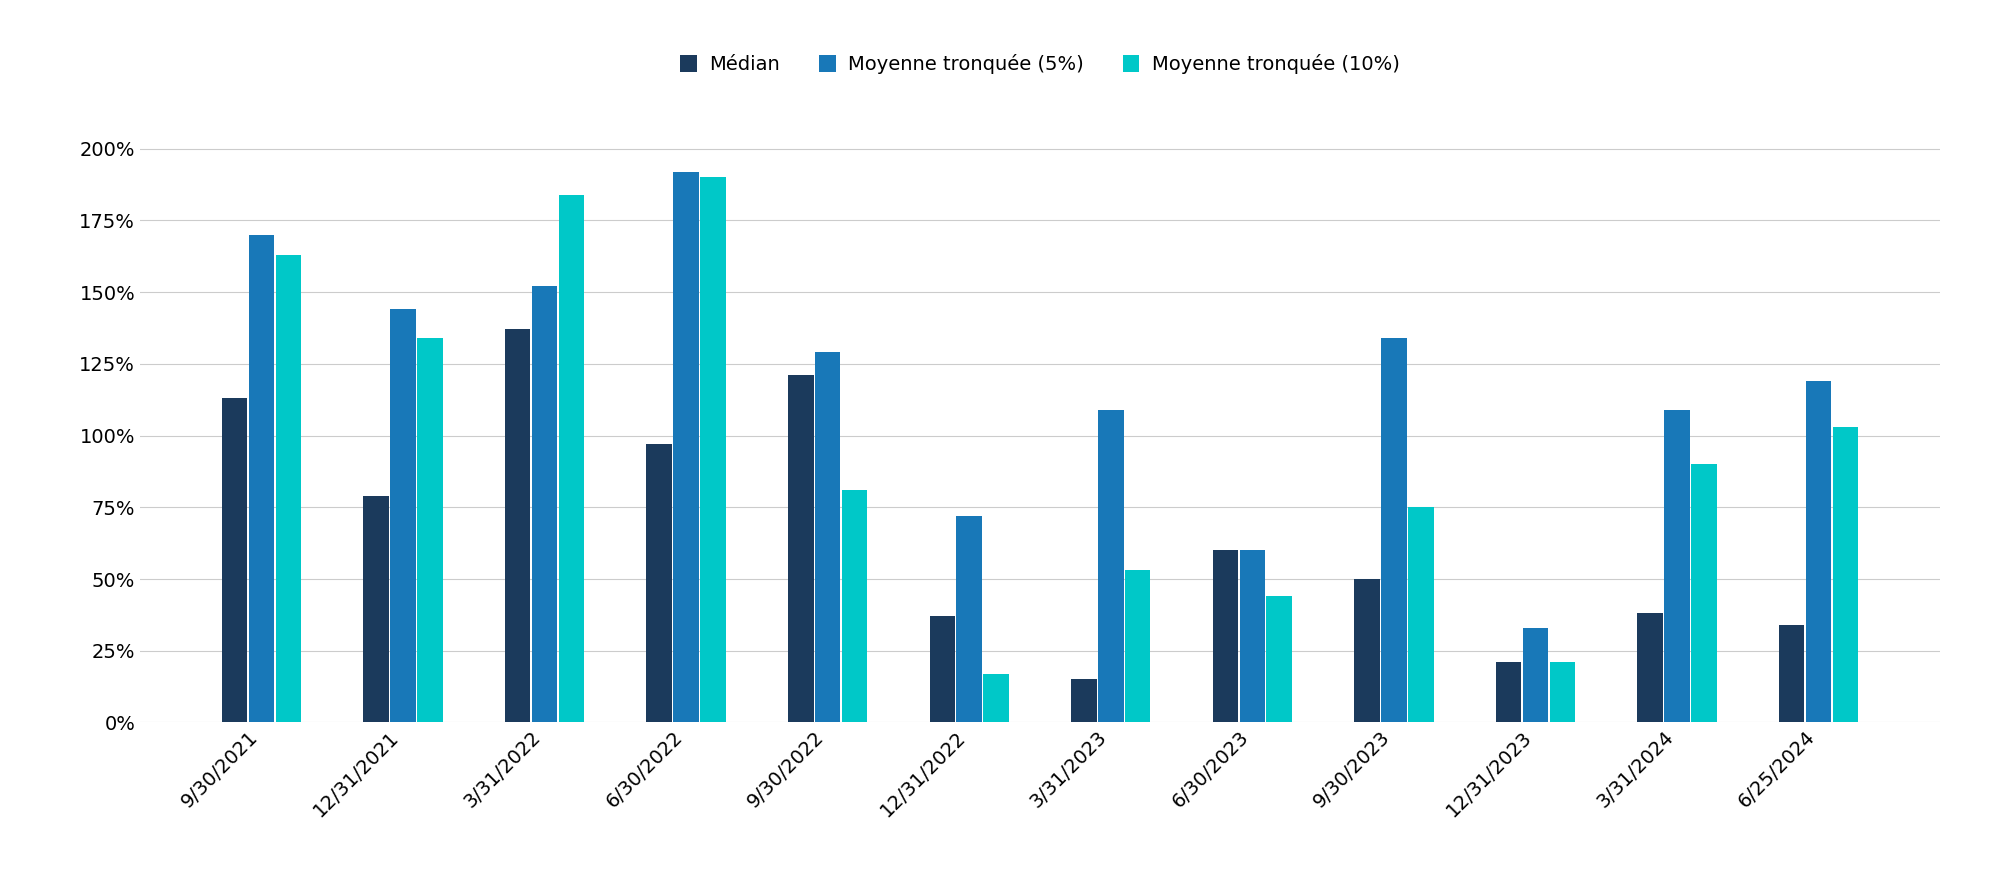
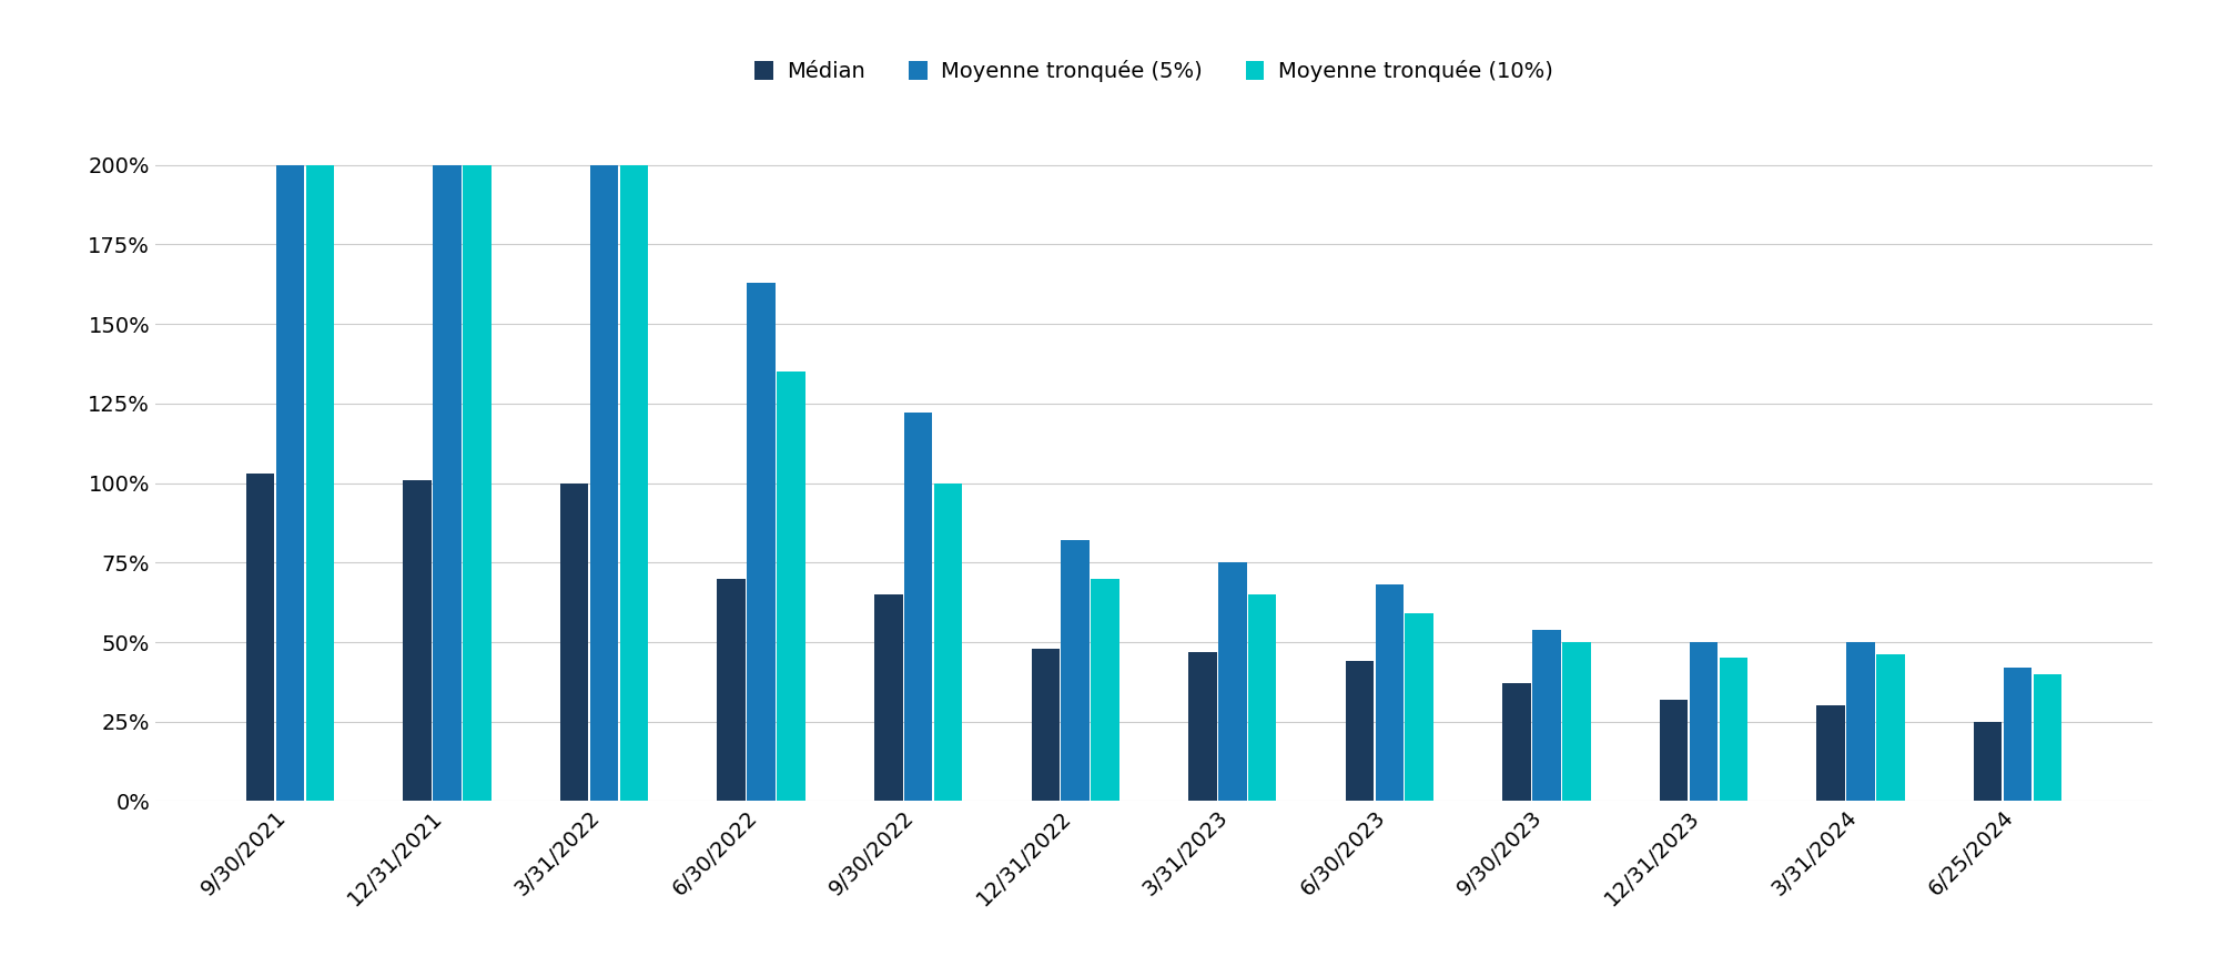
Médian/9/30/2021: 113% -> 103%
Moyenne tronquée (5%)/9/30/2021: 170% -> 200%
Moyenne tronquée (10%)/9/30/2021: 163% -> 200%
Médian/12/31/2021: 79% -> 101%
Moyenne tronquée (5%)/12/31/2021: 144% -> 200%
Moyenne tronquée (10%)/12/31/2021: 134% -> 200%
Médian/3/31/2022: 137% -> 100%
Moyenne tronquée (5%)/3/31/2022: 152% -> 200%
Moyenne tronquée (10%)/3/31/2022: 184% -> 200%
Médian/6/30/2022: 97% -> 70%
Moyenne tronquée (5%)/6/30/2022: 192% -> 163%
Moyenne tronquée (10%)/6/30/2022: 190% -> 135%
Médian/9/30/2022: 121% -> 65%
Moyenne tronquée (5%)/9/30/2022: 129% -> 122%
Moyenne tronquée (10%)/9/30/2022: 81% -> 100%
Médian/12/31/2022: 37% -> 48%
Moyenne tronquée (5%)/12/31/2022: 72% -> 82%
Moyenne tronquée (10%)/12/31/2022: 17% -> 70%
Médian/3/31/2023: 15% -> 47%
Moyenne tronquée (5%)/3/31/2023: 109% -> 75%
Moyenne tronquée (10%)/3/31/2023: 53% -> 65%
Médian/6/30/2023: 60% -> 44%
Moyenne tronquée (5%)/6/30/2023: 60% -> 68%
Moyenne tronquée (10%)/6/30/2023: 44% -> 59%
Médian/9/30/2023: 50% -> 37%
Moyenne tronquée (5%)/9/30/2023: 134% -> 54%
Moyenne tronquée (10%)/9/30/2023: 75% -> 50%
Médian/12/31/2023: 21% -> 32%
Moyenne tronquée (5%)/12/31/2023: 33% -> 50%
Moyenne tronquée (10%)/12/31/2023: 21% -> 45%
Médian/3/31/2024: 38% -> 30%
Moyenne tronquée (5%)/3/31/2024: 109% -> 50%
Moyenne tronquée (10%)/3/31/2024: 90% -> 46%
Médian/6/25/2024: 34% -> 25%
Moyenne tronquée (5%)/6/25/2024: 119% -> 42%
Moyenne tronquée (10%)/6/25/2024: 103% -> 40%
